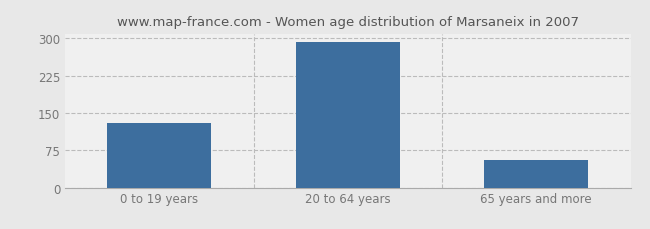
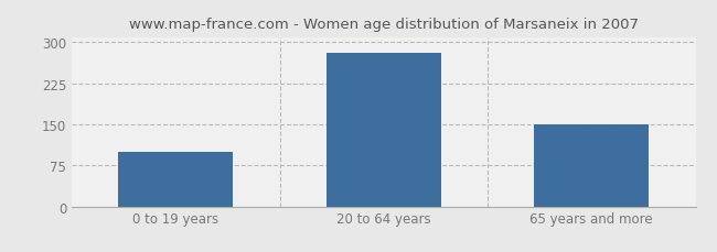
0 to 19 years: 130 -> 100
20 to 64 years: 293 -> 280
65 years and more: 55 -> 150
